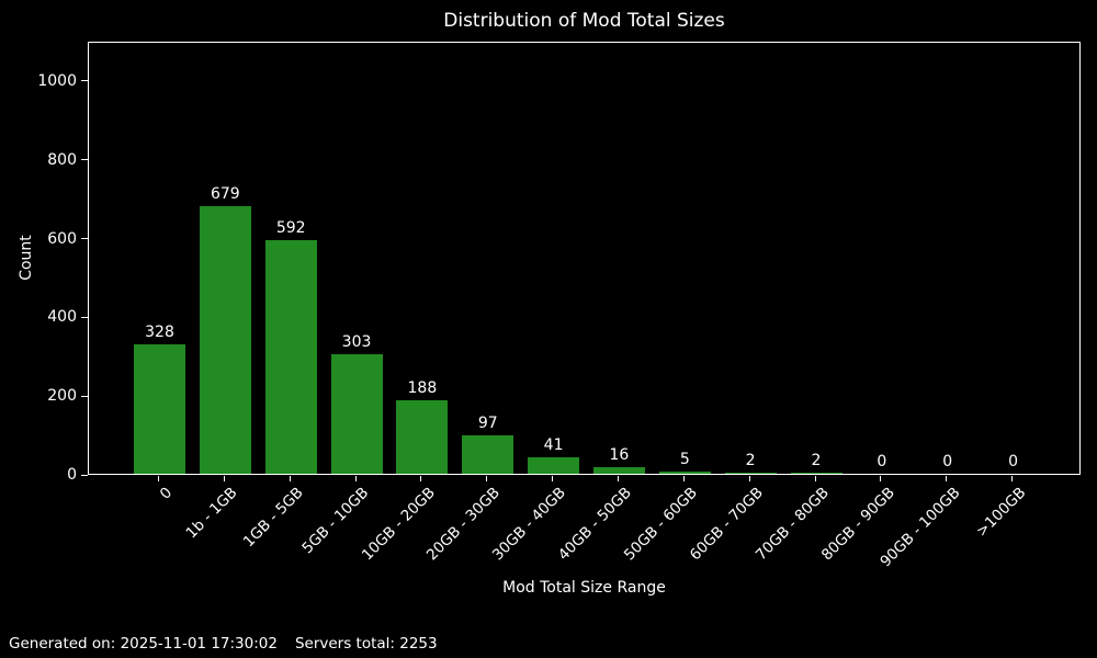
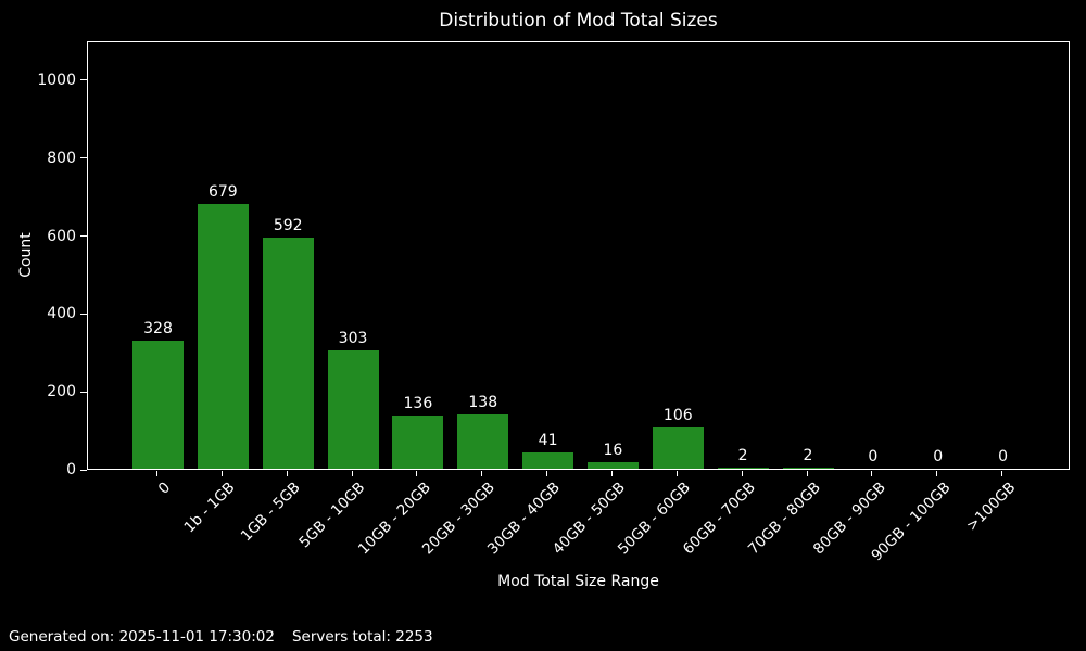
10GB - 20GB: 188 -> 136
20GB - 30GB: 97 -> 138
50GB - 60GB: 5 -> 106
